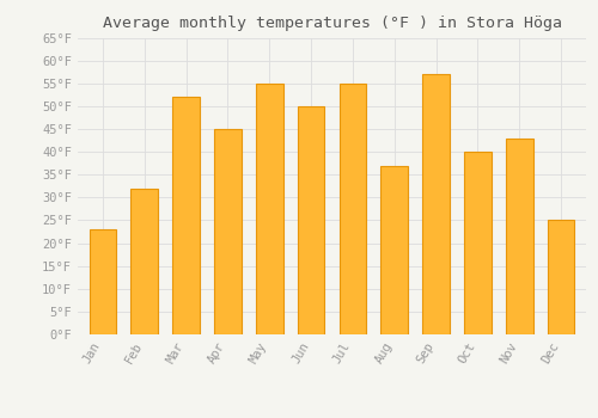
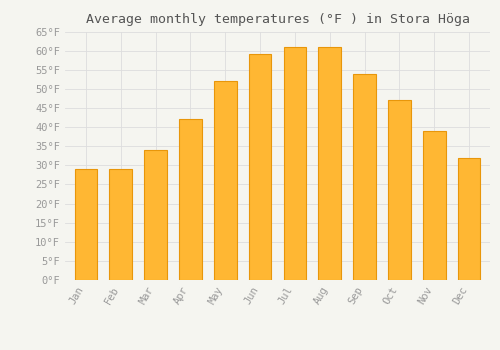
Jan: 23°F -> 29°F
Feb: 32°F -> 29°F
Mar: 52°F -> 34°F
Apr: 45°F -> 42°F
May: 55°F -> 52°F
Jun: 50°F -> 59°F
Jul: 55°F -> 61°F
Aug: 37°F -> 61°F
Sep: 57°F -> 54°F
Oct: 40°F -> 47°F
Nov: 43°F -> 39°F
Dec: 25°F -> 32°F
